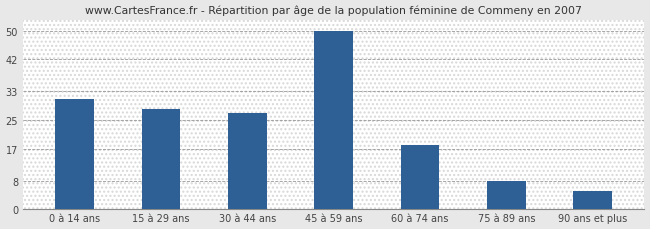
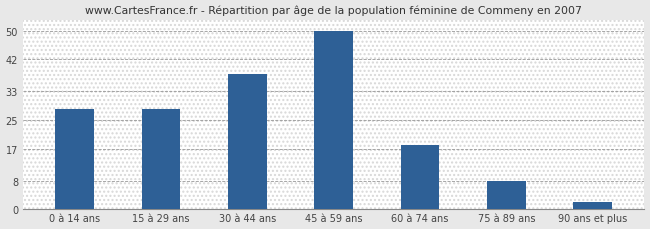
0 à 14 ans: 31 -> 28
30 à 44 ans: 27 -> 38
90 ans et plus: 5 -> 2
